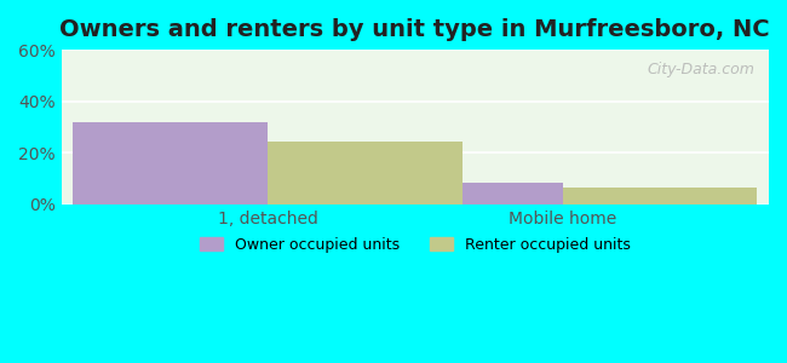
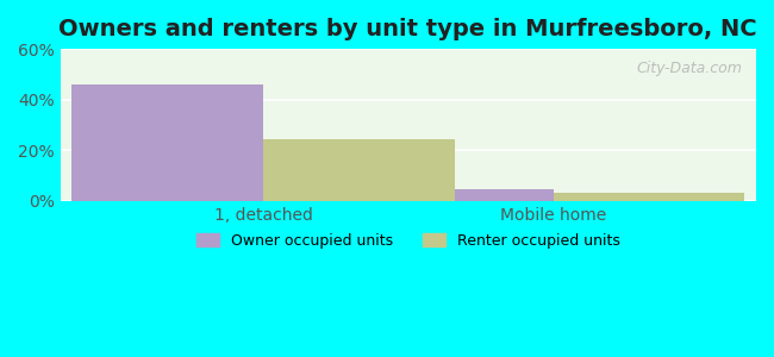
Owner occupied units/1, detached: 32.0% -> 46.0%
Owner occupied units/Mobile home: 8.5% -> 4.5%
Renter occupied units/Mobile home: 6.5% -> 3.0%
